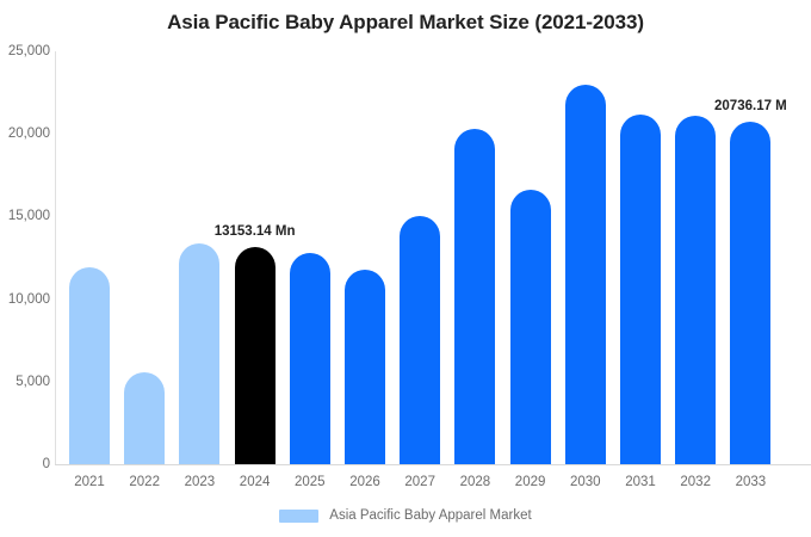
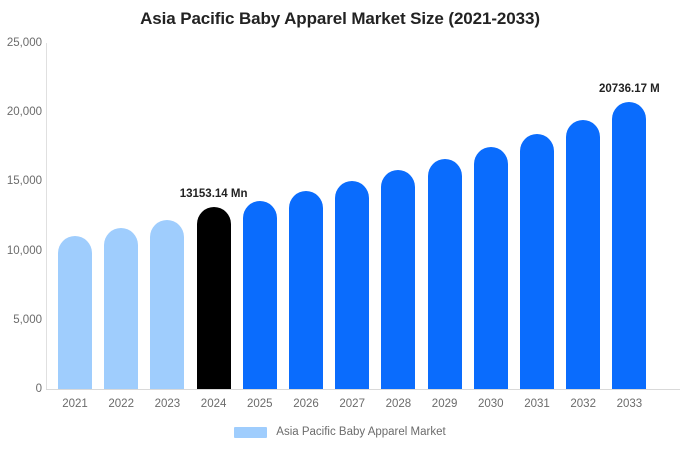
2021: 11900 -> 11000
2022: 5600 -> 11600
2023: 13400 -> 12200
2025: 12800 -> 13600
2026: 11800 -> 14300
2028: 20300 -> 15800
2030: 23000 -> 17500
2031: 21200 -> 18400
2032: 21100 -> 19400
